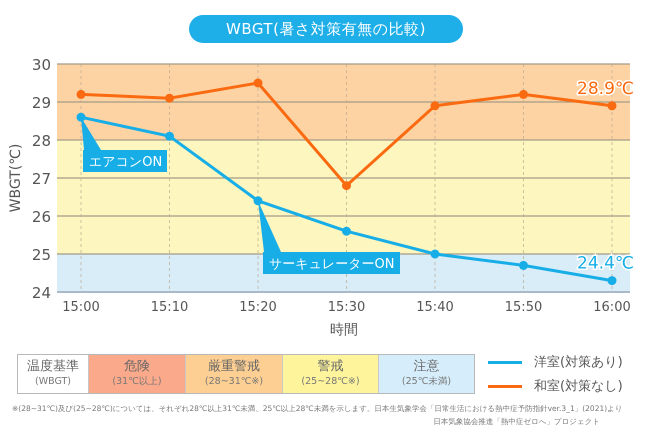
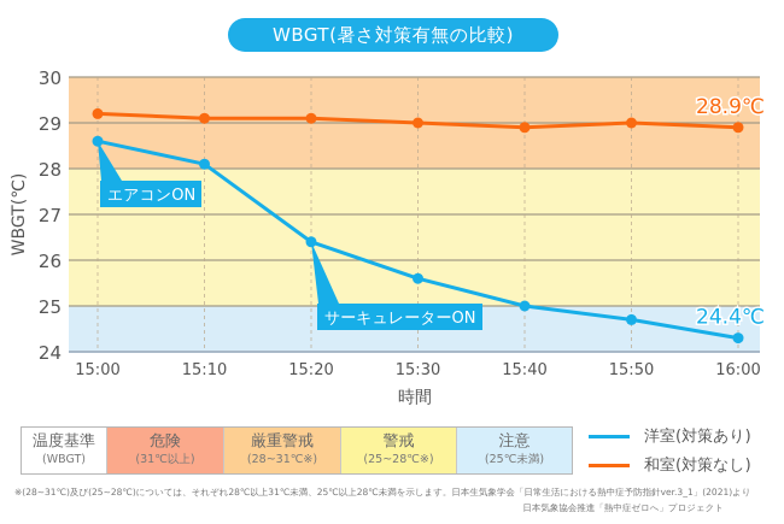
和室(対策なし)/15:20: 29.5 -> 29.1
和室(対策なし)/15:30: 26.8 -> 29.0
和室(対策なし)/15:50: 29.2 -> 29.0
